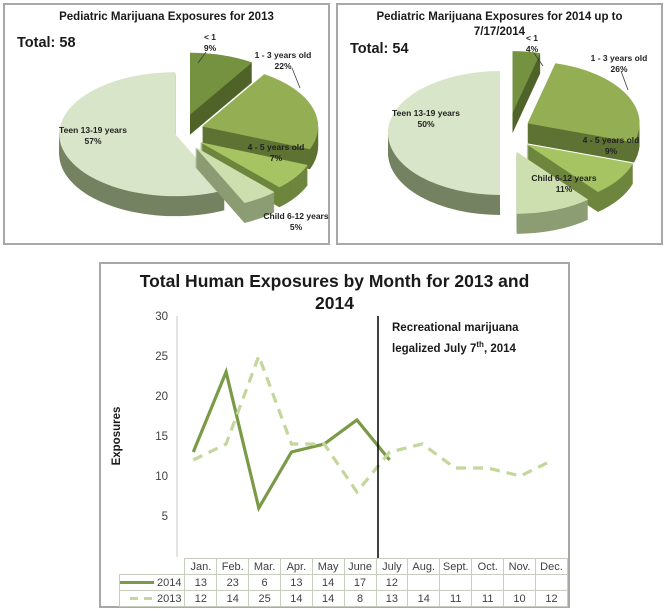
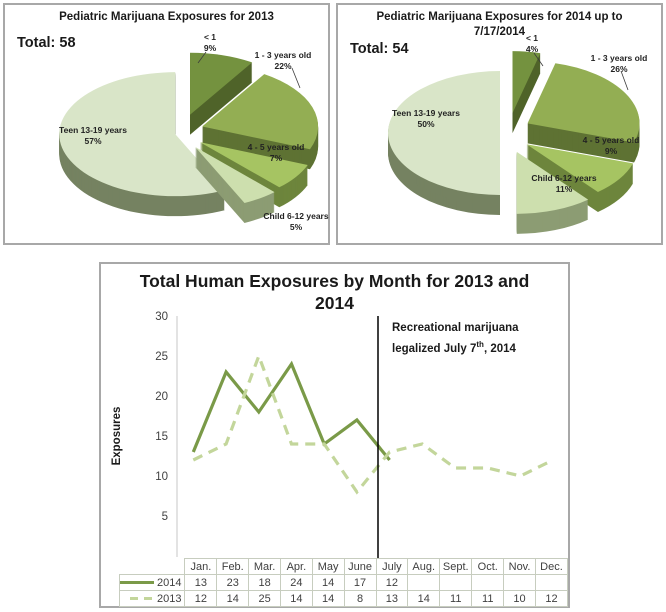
Total Human Exposures by Month for 2013 and 2014/2014/Mar.: 6 -> 18
Total Human Exposures by Month for 2013 and 2014/2014/Apr.: 13 -> 24
